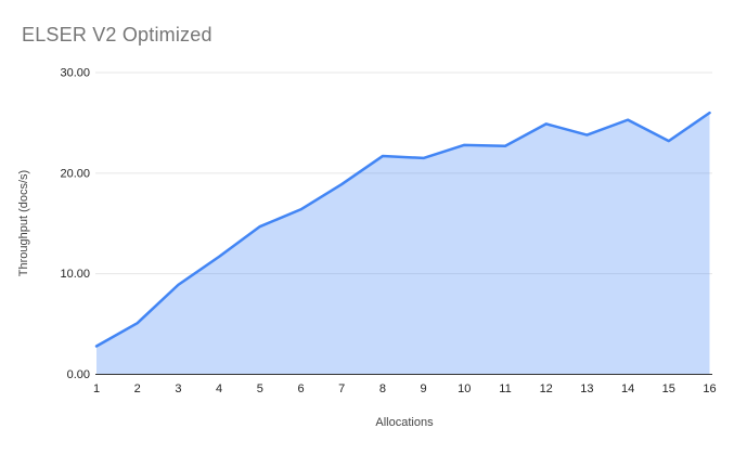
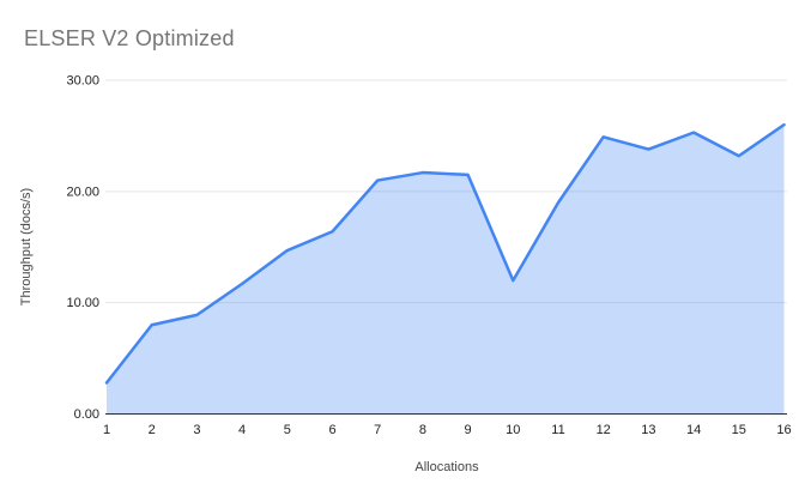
2: 5 -> 8
7: 19 -> 21
10: 23 -> 12
11: 23 -> 19
